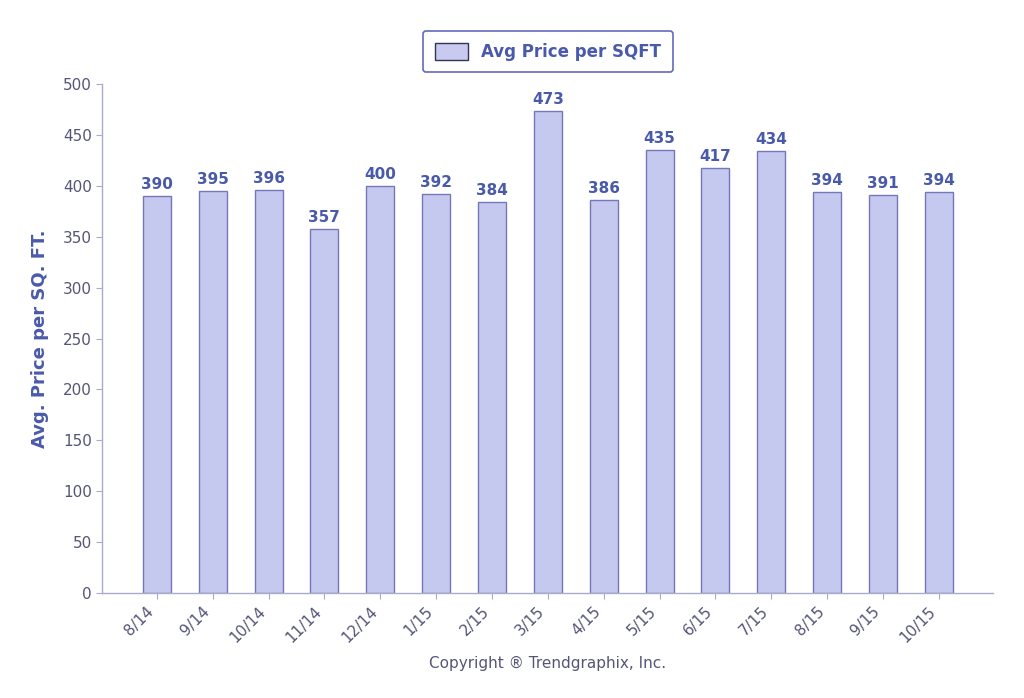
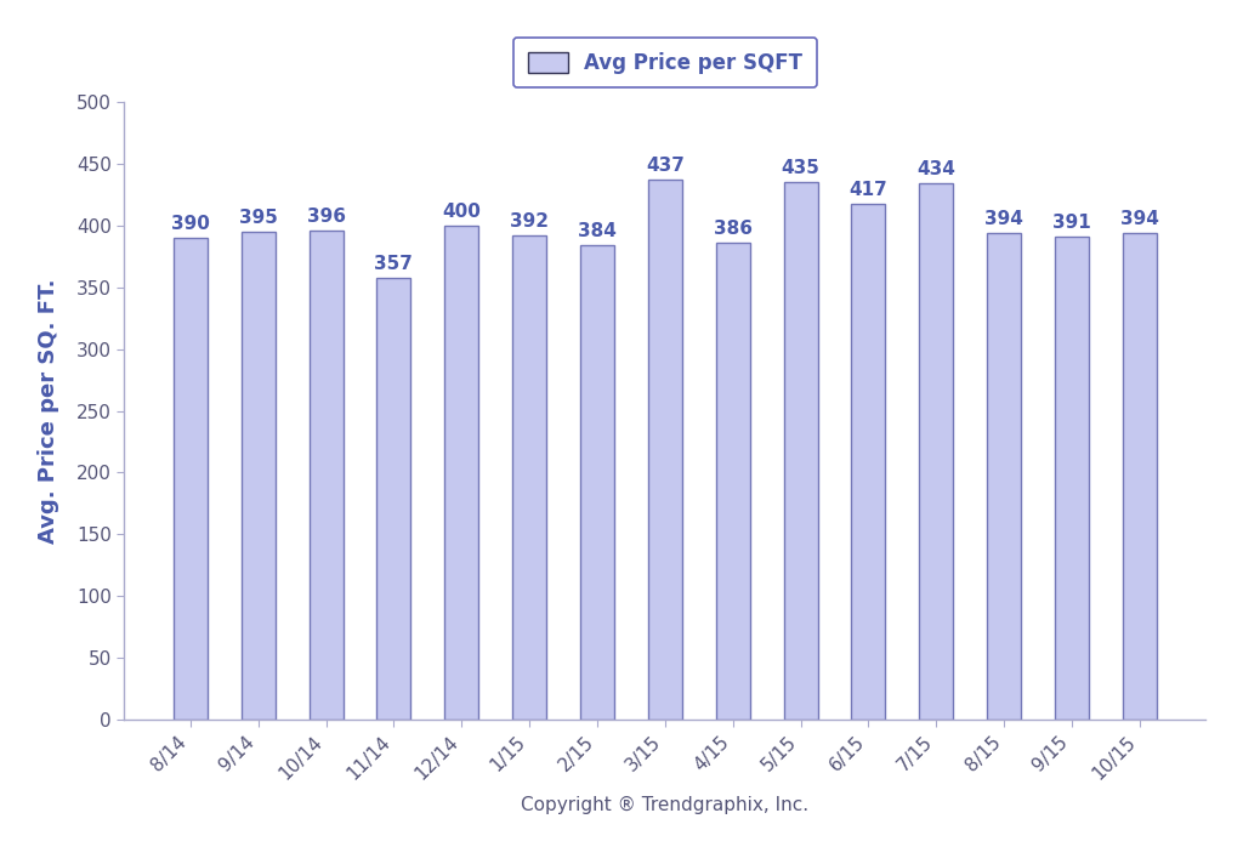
3/15: 473 -> 437
